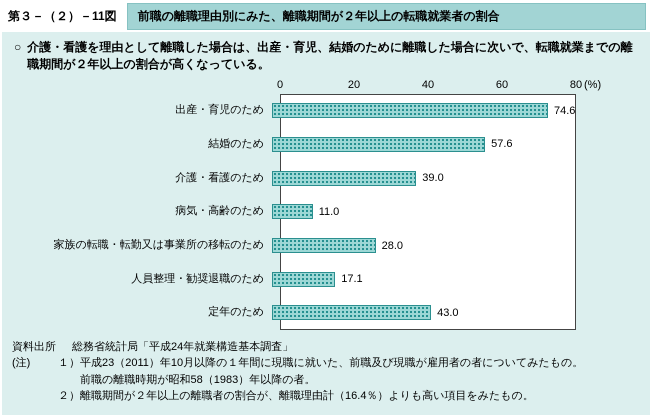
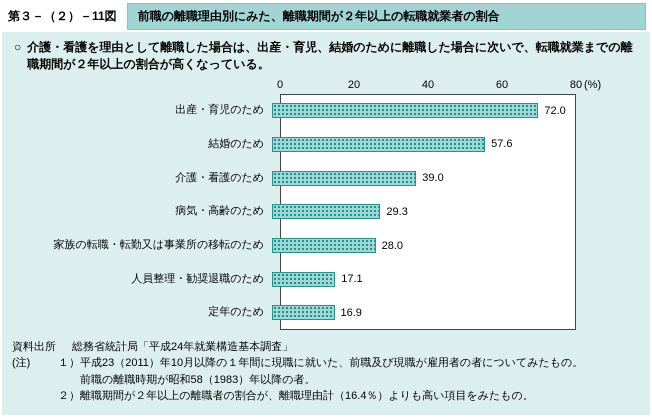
出産・育児のため: 74.6 -> 72.0
病気・高齢のため: 11.0 -> 29.3
定年のため: 43.0 -> 16.9
